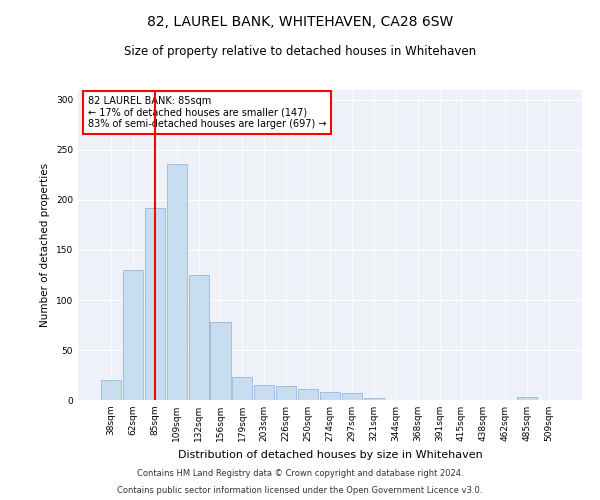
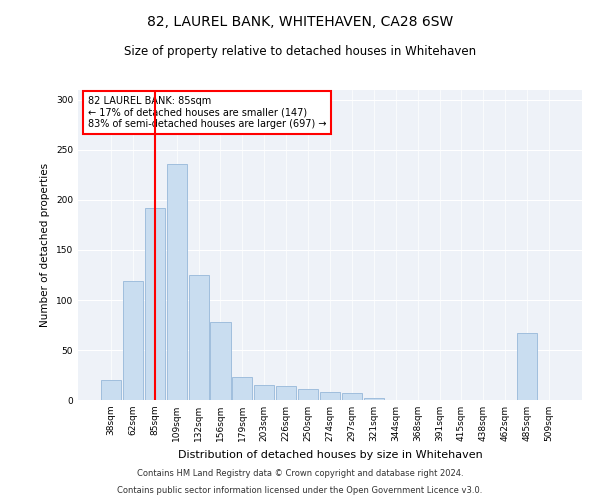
62sqm: 130 -> 119
485sqm: 3 -> 67
